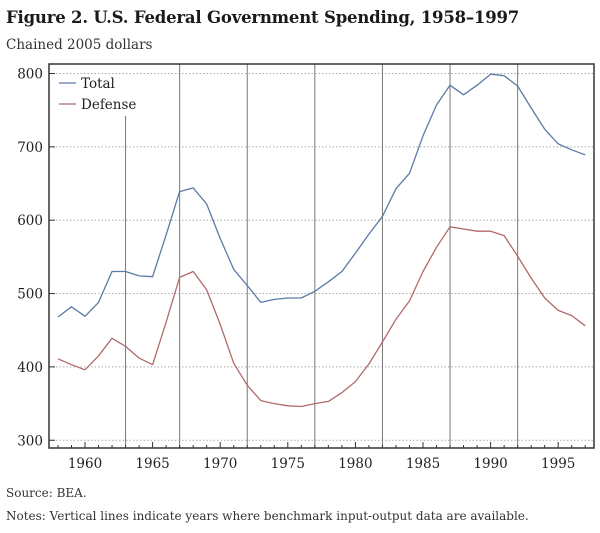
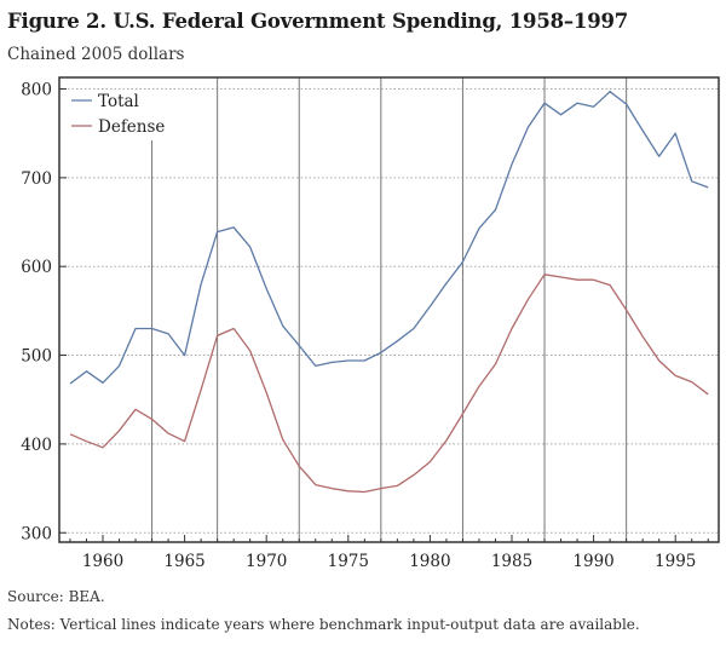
Total/1965: 520 -> 500
Total/1990: 800 -> 780
Total/1995: 700 -> 750
